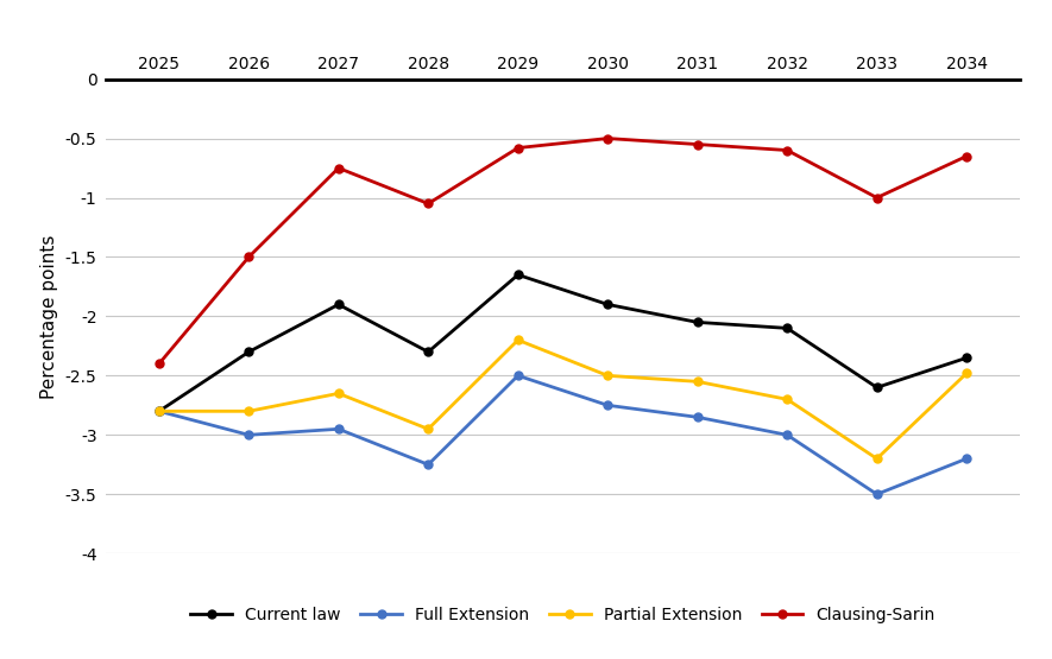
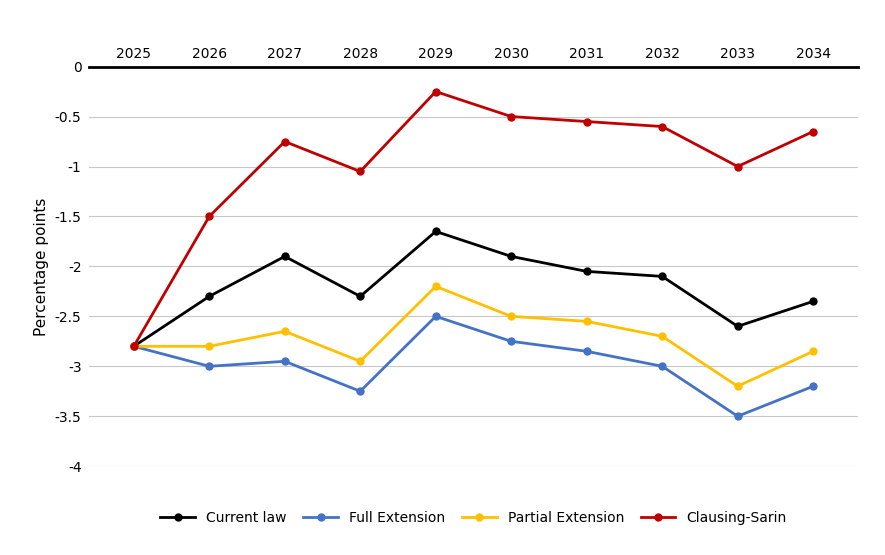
Clausing-Sarin/2025: -2.40 -> -2.80
Clausing-Sarin/2029: -0.58 -> -0.25
Partial Extension/2034: -2.48 -> -2.85
